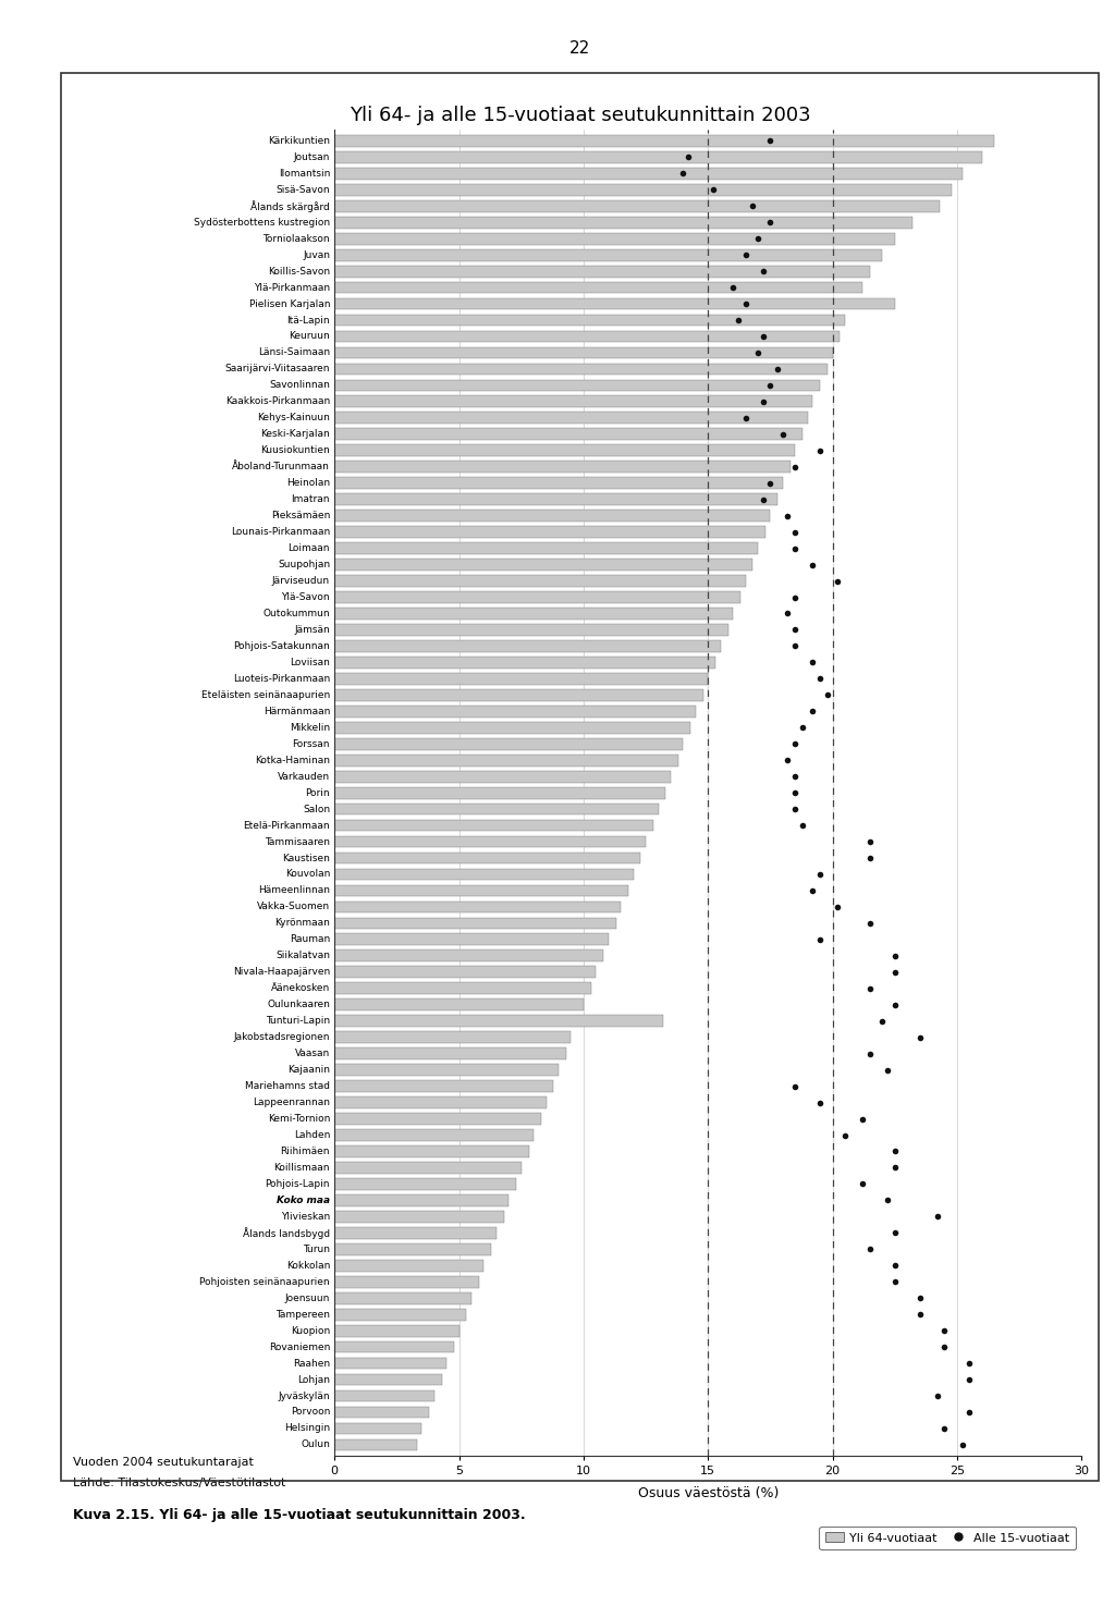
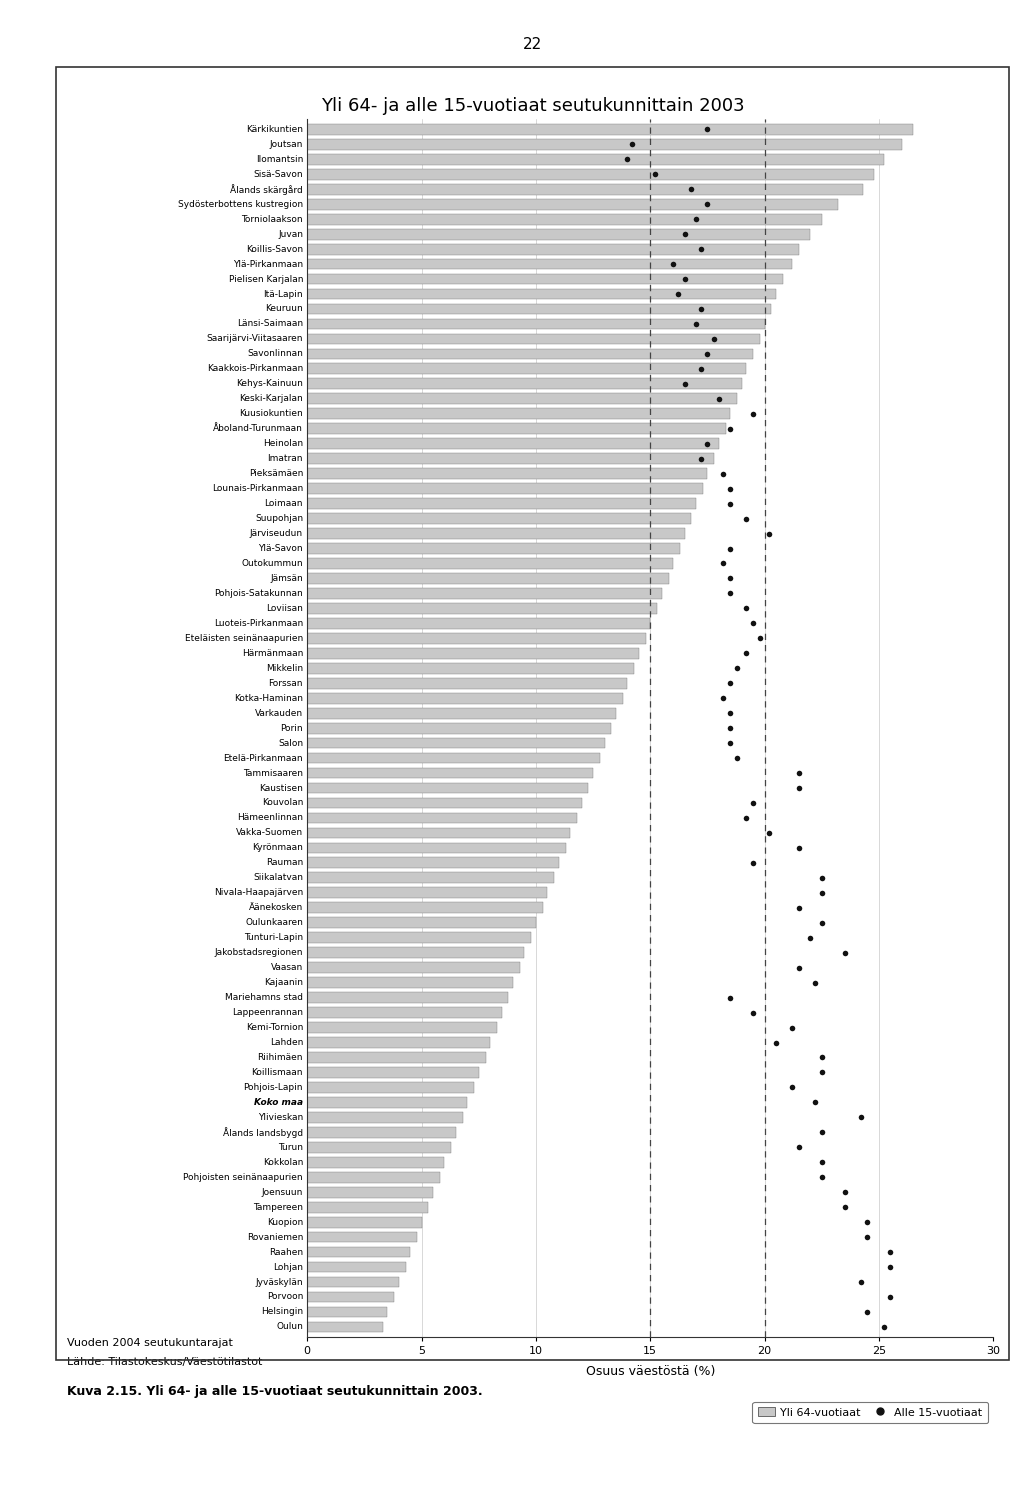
Pielisen Karjalan: 22.5 -> 20.8
Tunturi-Lapin: 13.2 -> 9.8
